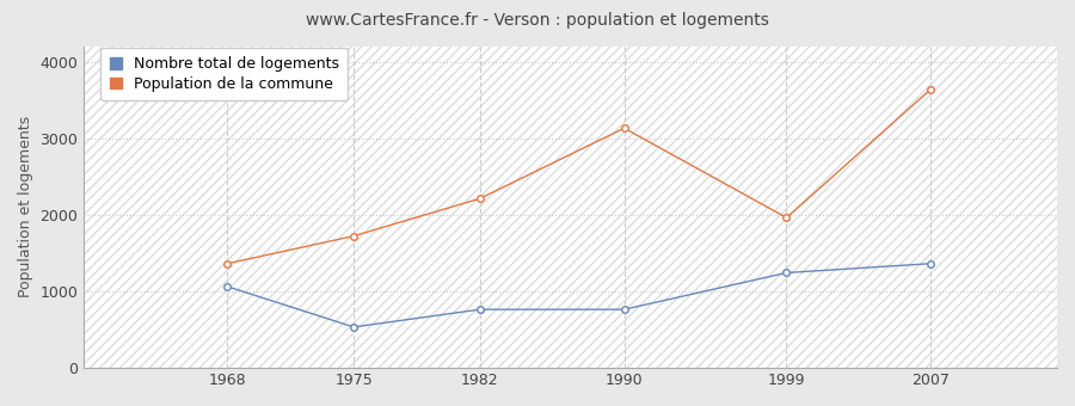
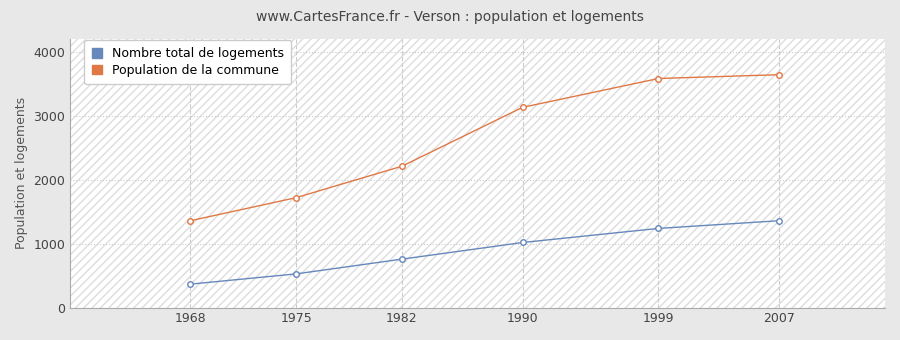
Nombre total de logements/1968: 1060 -> 370
Nombre total de logements/1990: 760 -> 1020
Population de la commune/1999: 1960 -> 3580
